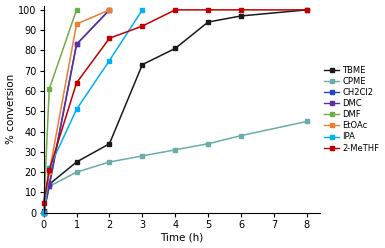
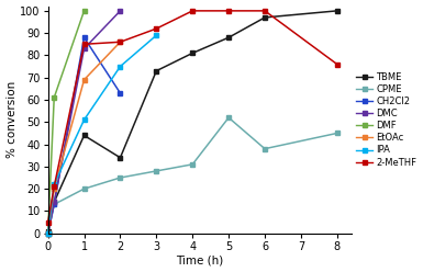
TBME/1: 25 -> 44
CH2Cl2/1: 83 -> 88
EtOAc/1: 93 -> 69
2-MeTHF/1: 64 -> 85
CH2Cl2/2: 100 -> 63
EtOAc/2: 100 -> 86
IPA/3: 100 -> 89
TBME/5: 94 -> 88
CPME/5: 34 -> 52
2-MeTHF/8: 100 -> 76
